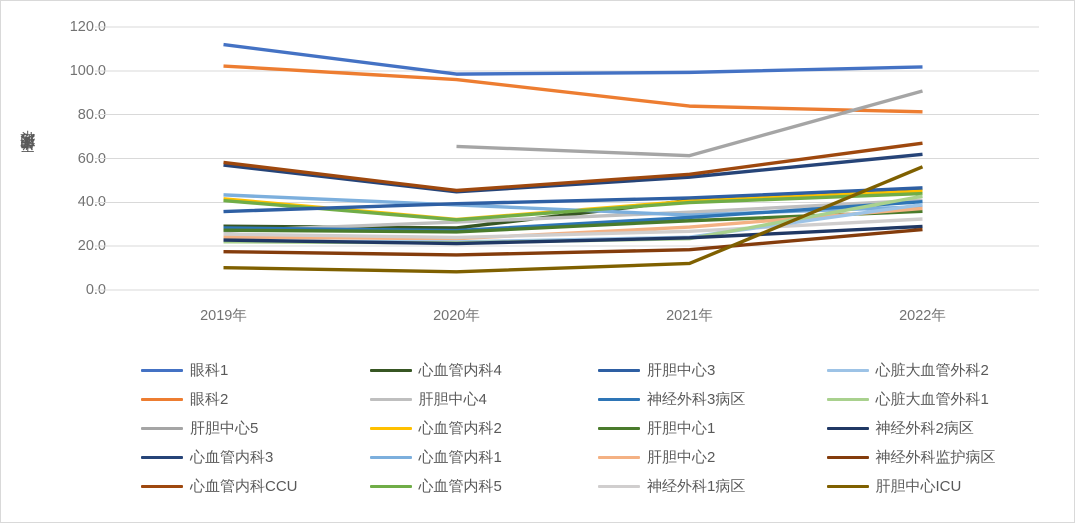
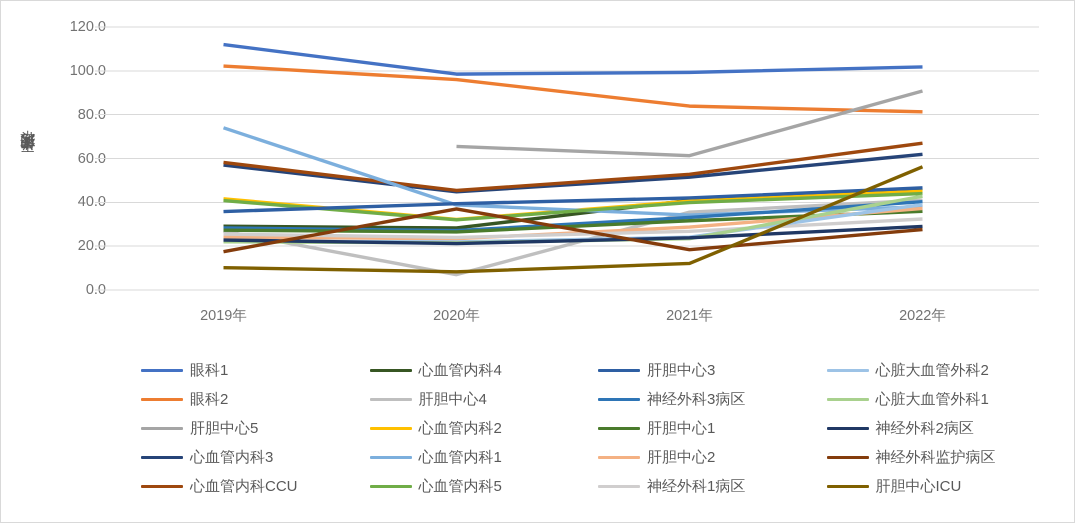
心血管内科1/2019年: 43 -> 74
肝胆中心4/2020年: 31 -> 7
神经外科监护病区/2020年: 16 -> 37
